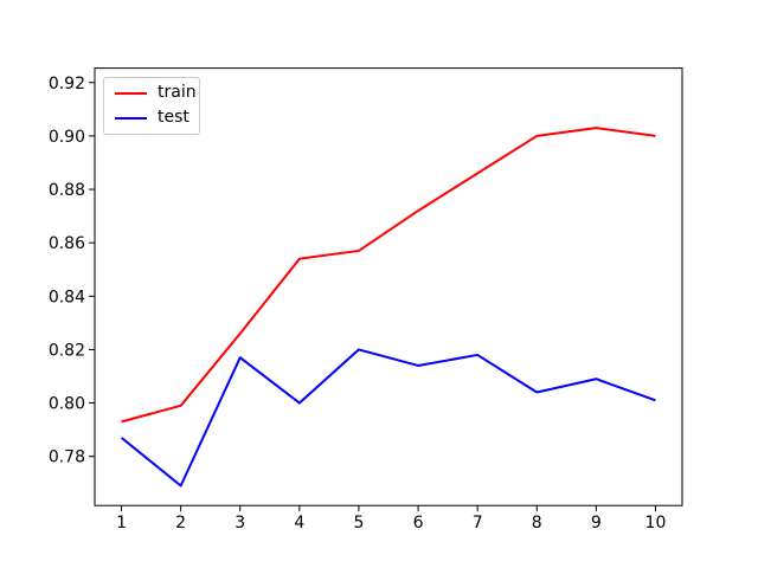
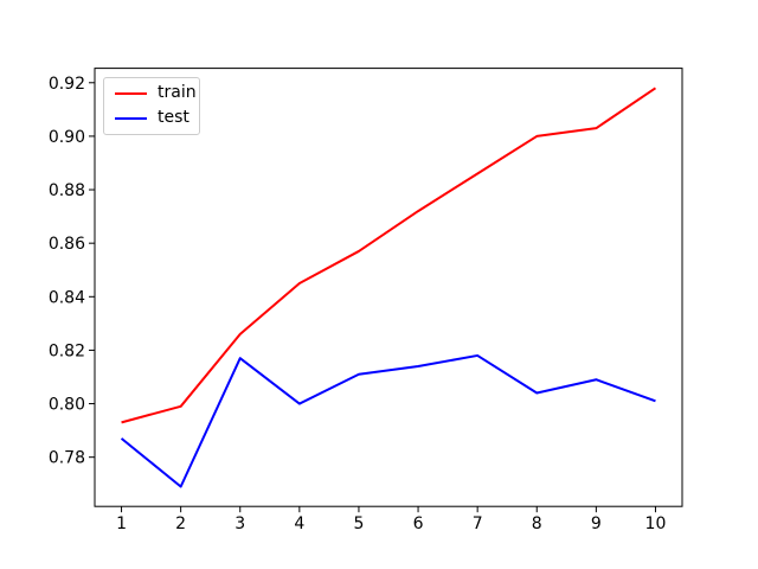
train/4: 0.854 -> 0.845
test/5: 0.820 -> 0.811
train/10: 0.900 -> 0.918
